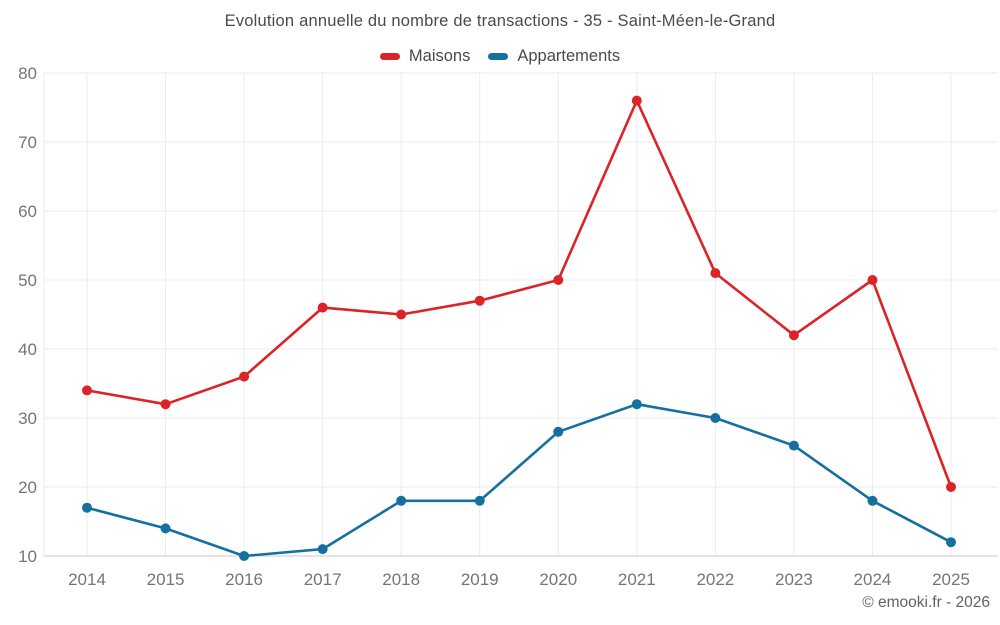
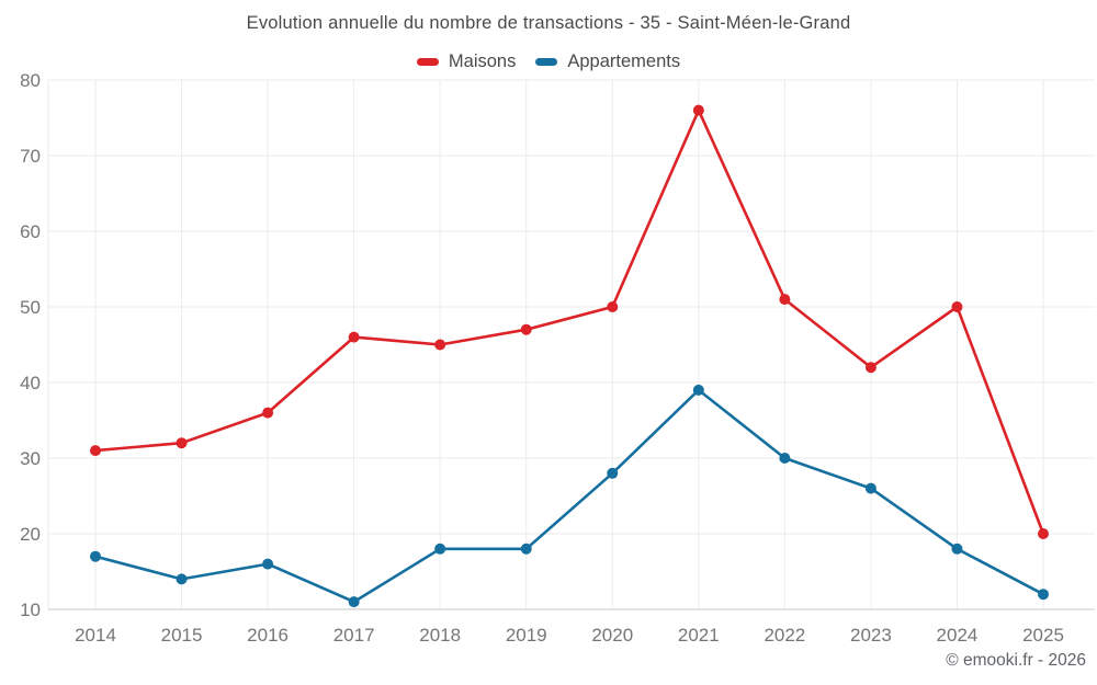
Maisons/2014: 34 -> 31
Appartements/2016: 10 -> 16
Appartements/2021: 32 -> 39
